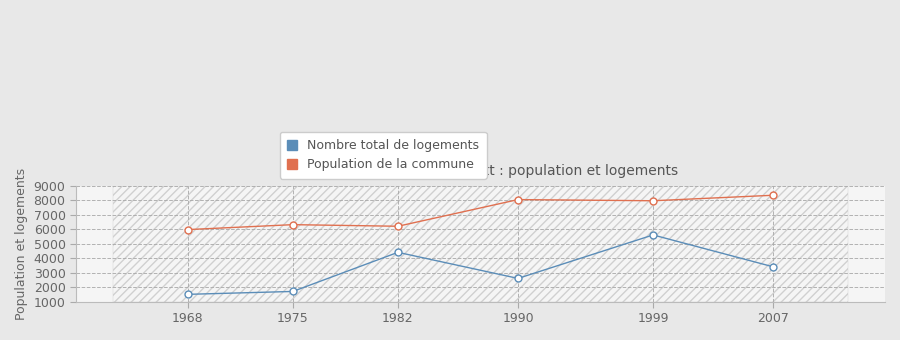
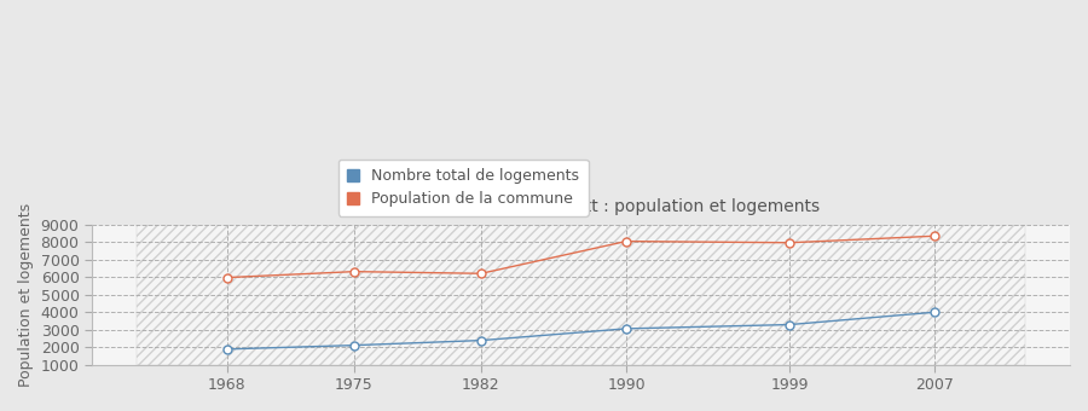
Nombre total de logements/1968: 1500 -> 1900
Nombre total de logements/1975: 1700 -> 2100
Nombre total de logements/1982: 4400 -> 2400
Nombre total de logements/1990: 2600 -> 3000
Nombre total de logements/1999: 5600 -> 3300
Nombre total de logements/2007: 3400 -> 4000
